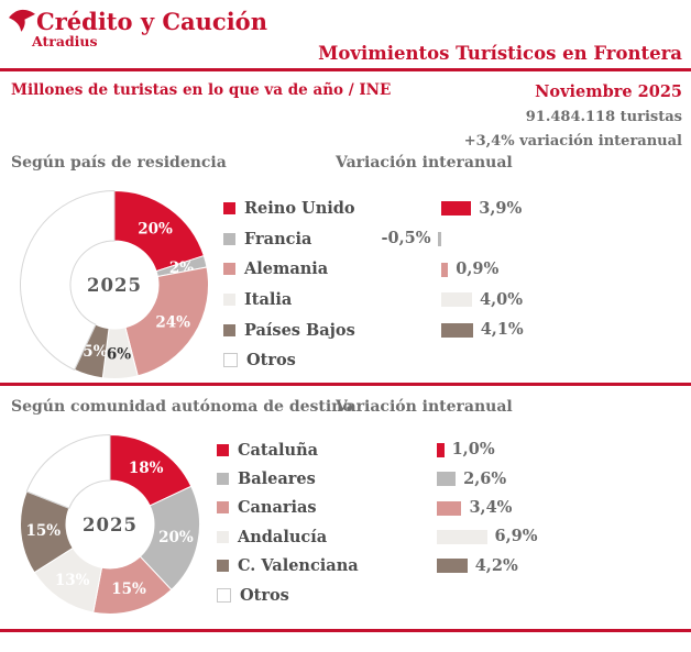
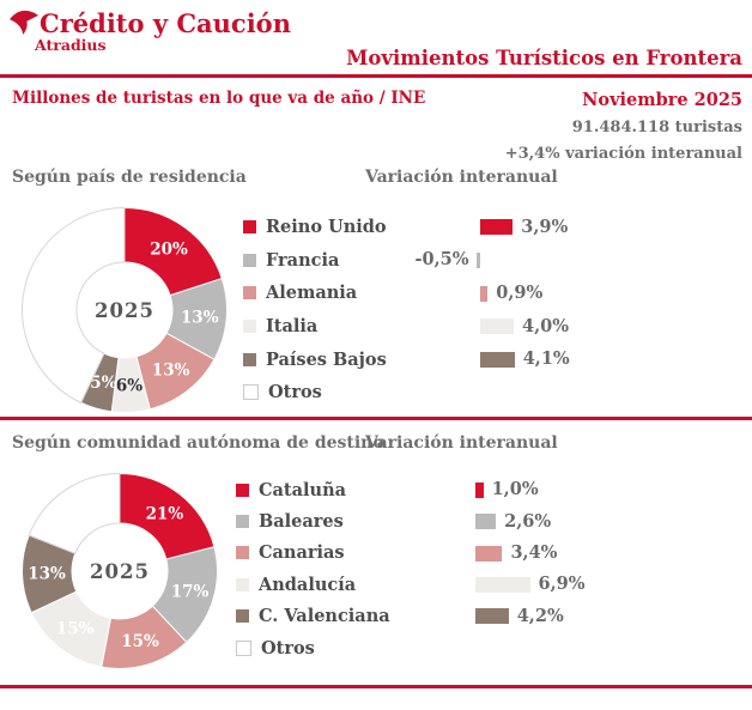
Según país de residencia/Francia: 2% -> 13%
Según país de residencia/Alemania: 24% -> 13%
Según comunidad autónoma de destino/Cataluña: 18% -> 21%
Según comunidad autónoma de destino/Baleares: 20% -> 17%
Según comunidad autónoma de destino/Andalucía: 13% -> 15%
Según comunidad autónoma de destino/C. Valenciana: 15% -> 13%
